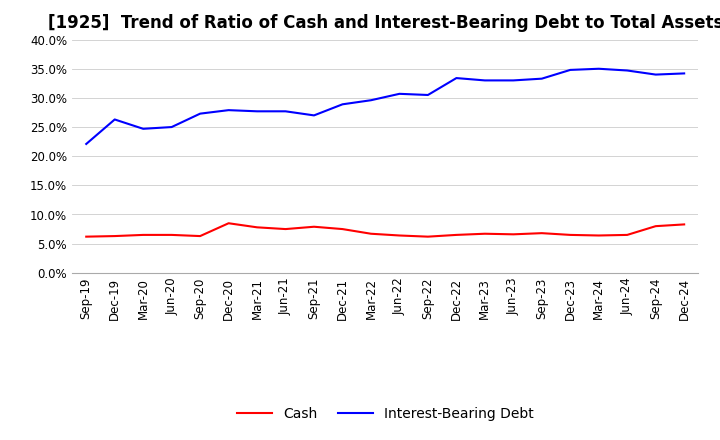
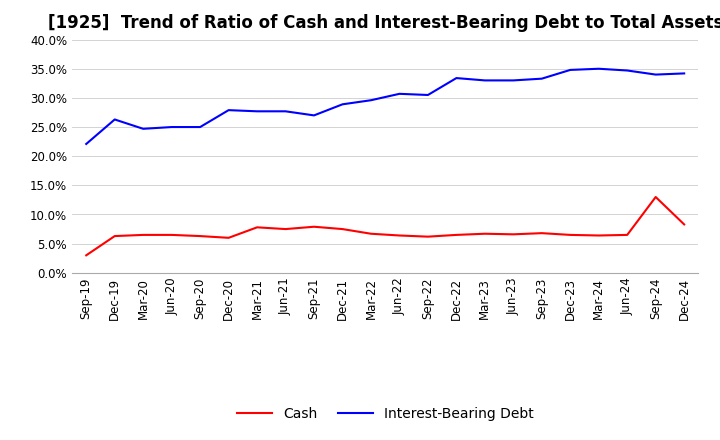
Cash/Sep-19: 6.2% -> 3.0%
Interest-Bearing Debt/Sep-20: 27.3% -> 25.0%
Cash/Dec-20: 8.5% -> 6.0%
Cash/Sep-24: 8.0% -> 13.0%
